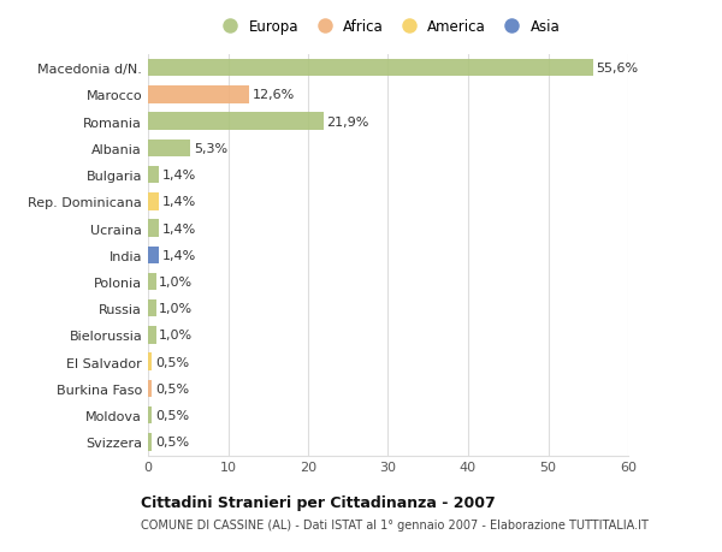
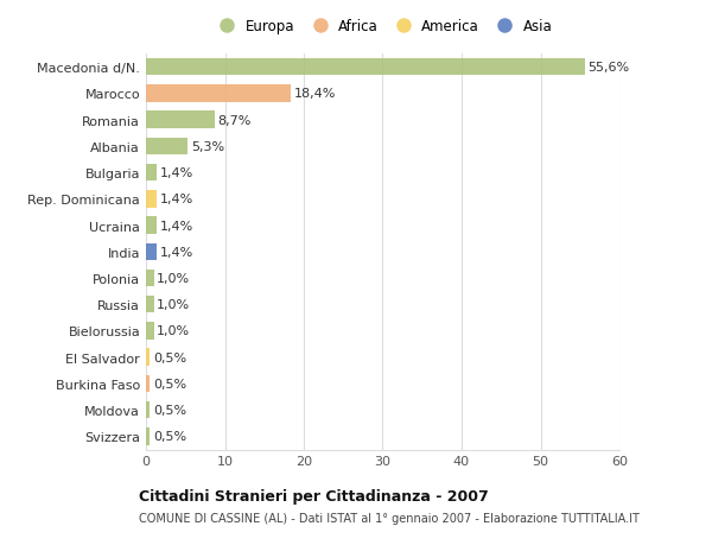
Marocco: 12,6% -> 18,4%
Romania: 21,9% -> 8,7%
